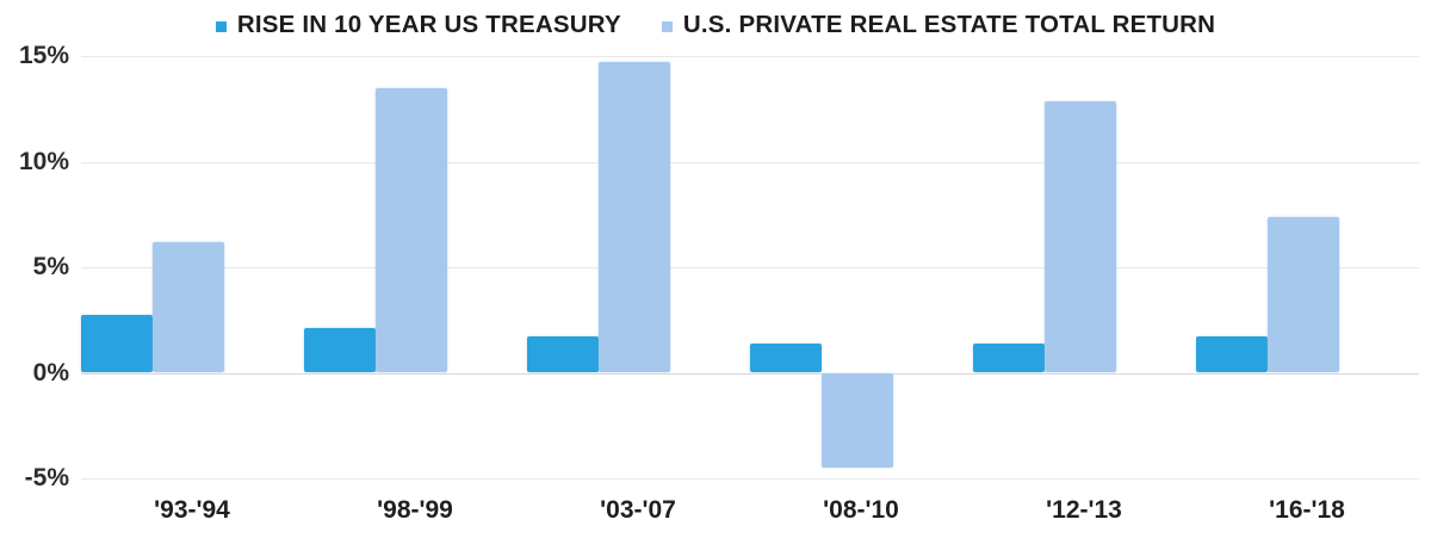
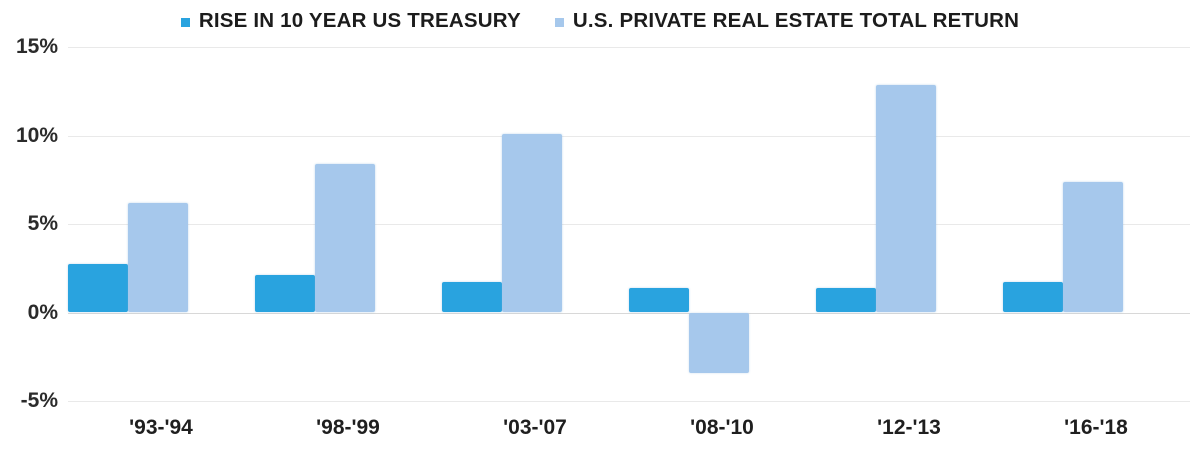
U.S. PRIVATE REAL ESTATE TOTAL RETURN/'98-'99: 13.5% -> 8.4%
U.S. PRIVATE REAL ESTATE TOTAL RETURN/'03-'07: 14.7% -> 10.1%
U.S. PRIVATE REAL ESTATE TOTAL RETURN/'08-'10: -4.5% -> -3.4%
